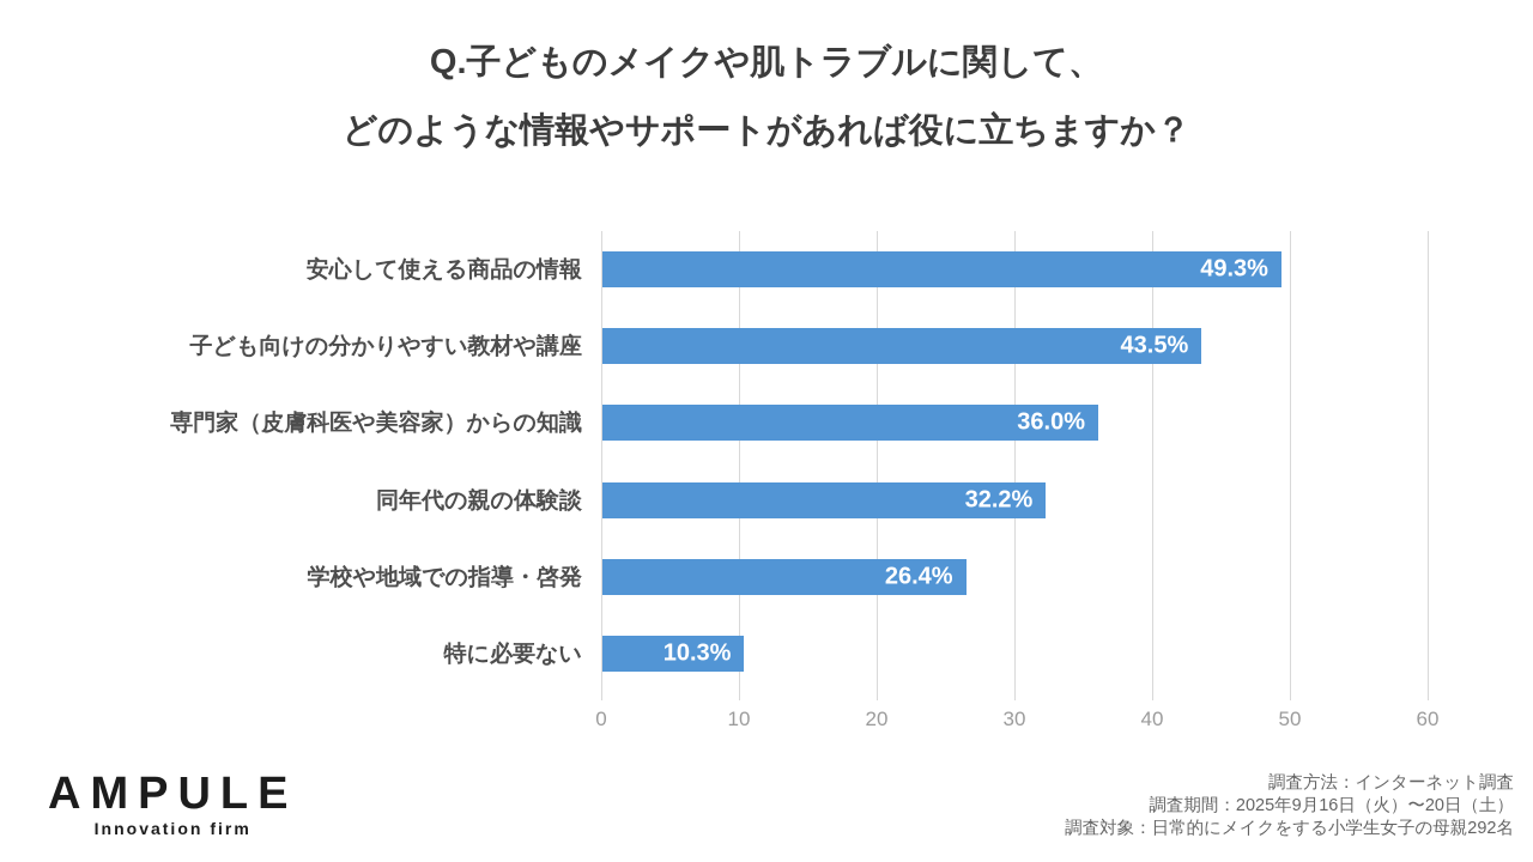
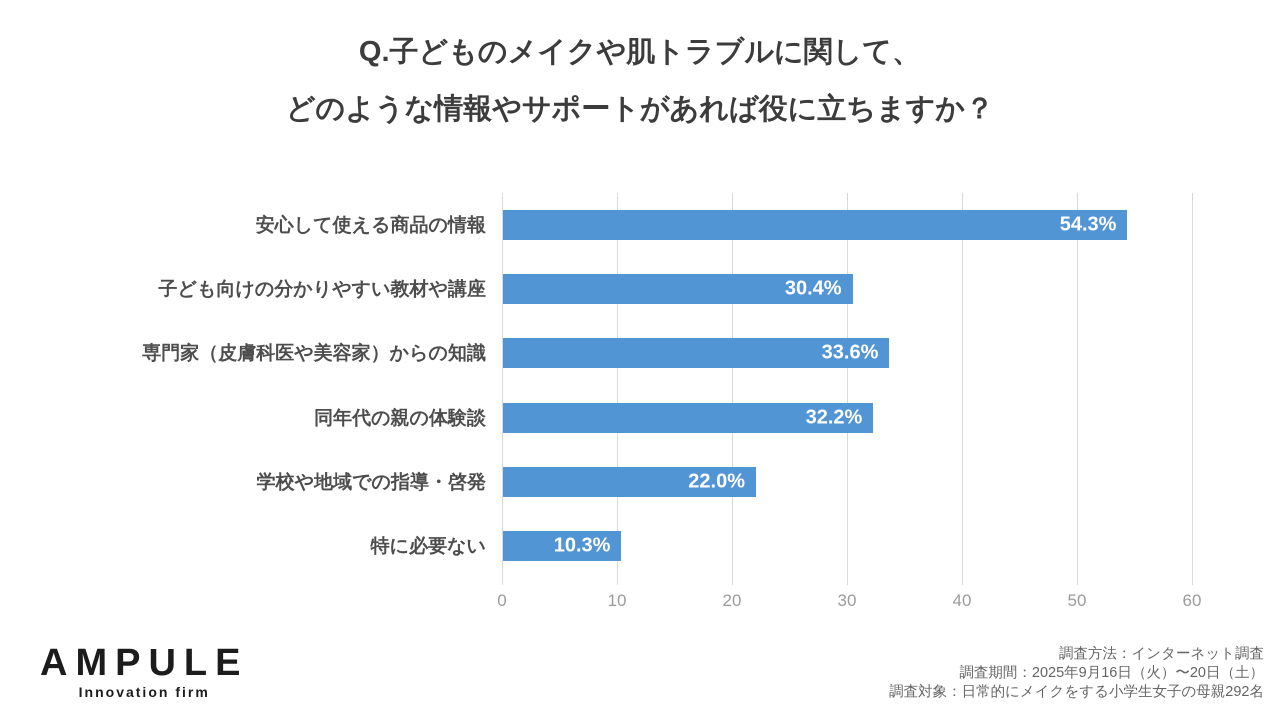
安心して使える商品の情報: 49.3% -> 54.3%
子ども向けの分かりやすい教材や講座: 43.5% -> 30.4%
専門家（皮膚科医や美容家）からの知識: 36.0% -> 33.6%
学校や地域での指導・啓発: 26.4% -> 22.0%
